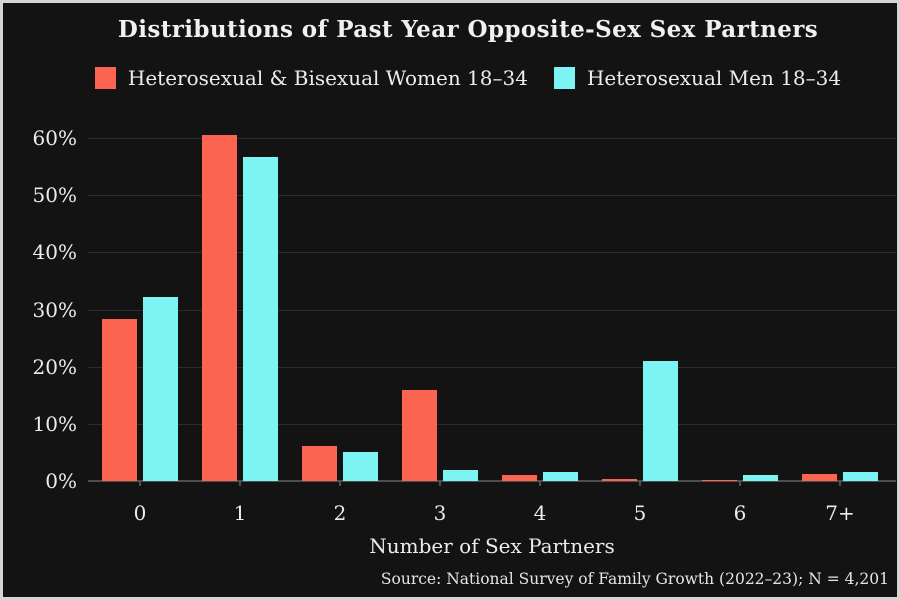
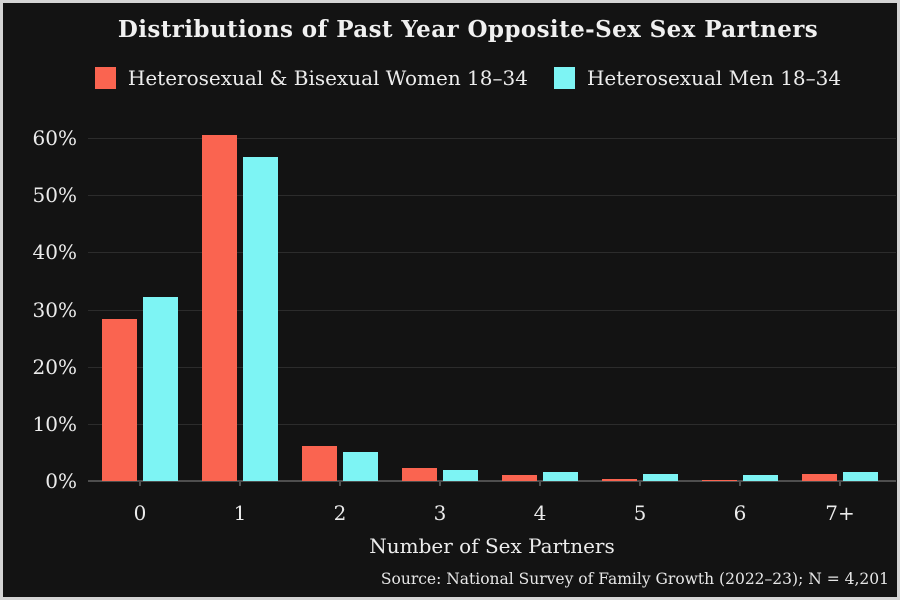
Heterosexual & Bisexual Women 18–34/3: 16% -> 2%
Heterosexual Men 18–34/5: 21% -> 1%
